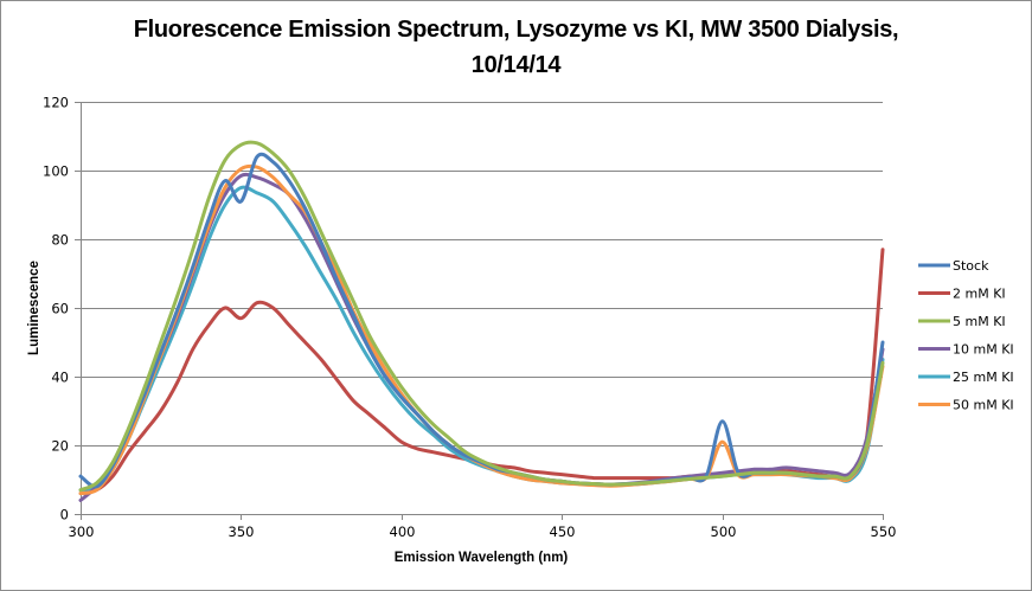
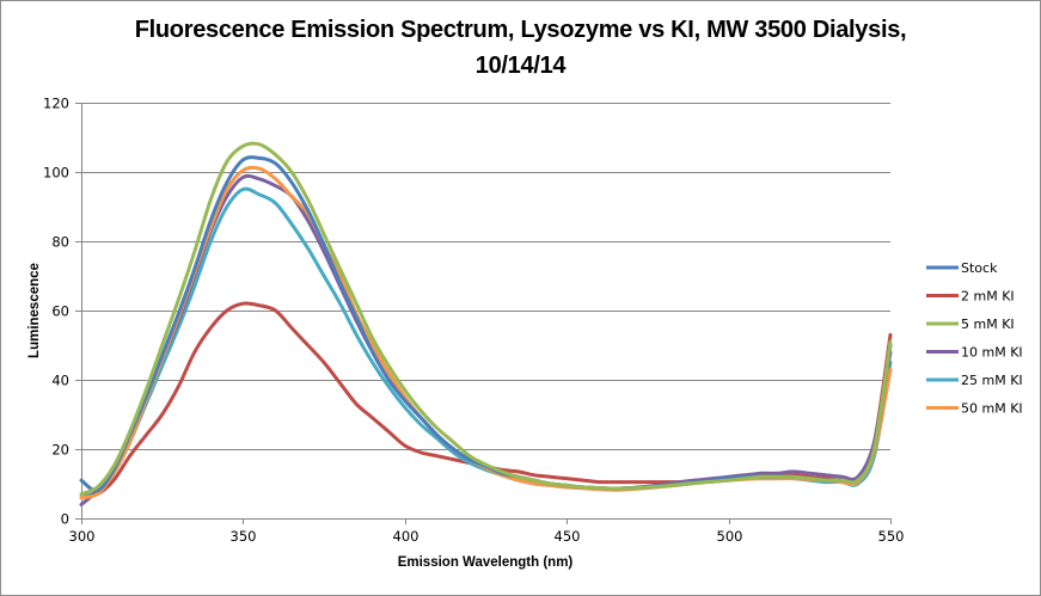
Stock/350: 91 -> 104
2 mM KI/350: 57 -> 62
Stock/500: 27 -> 12
50 mM KI/500: 21 -> 11
2 mM KI/550: 77 -> 53
5 mM KI/550: 44 -> 51
